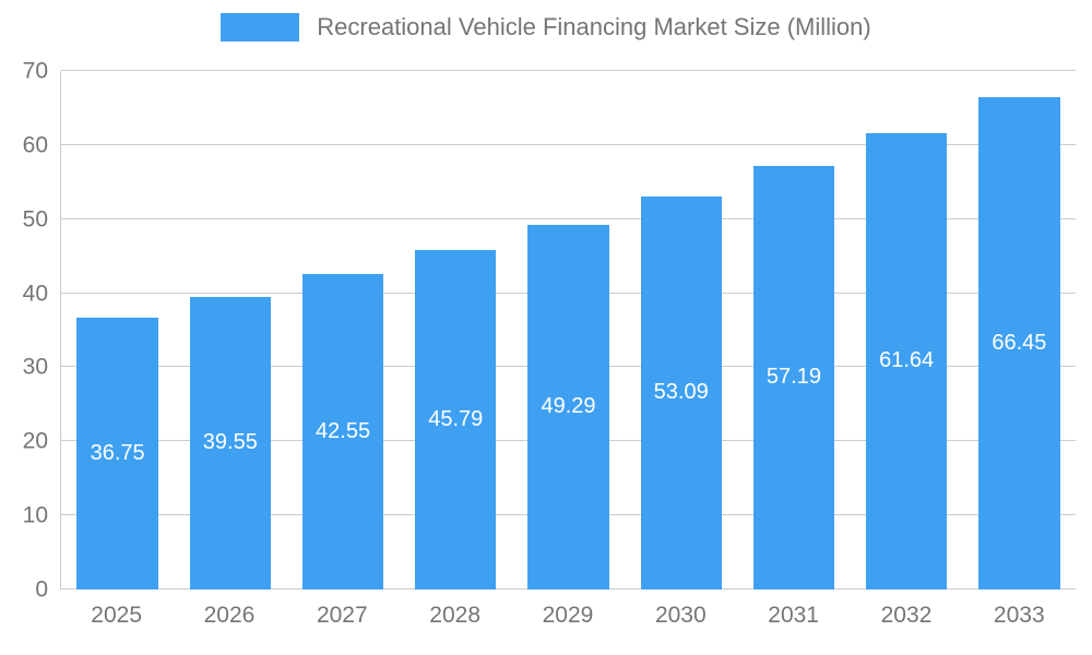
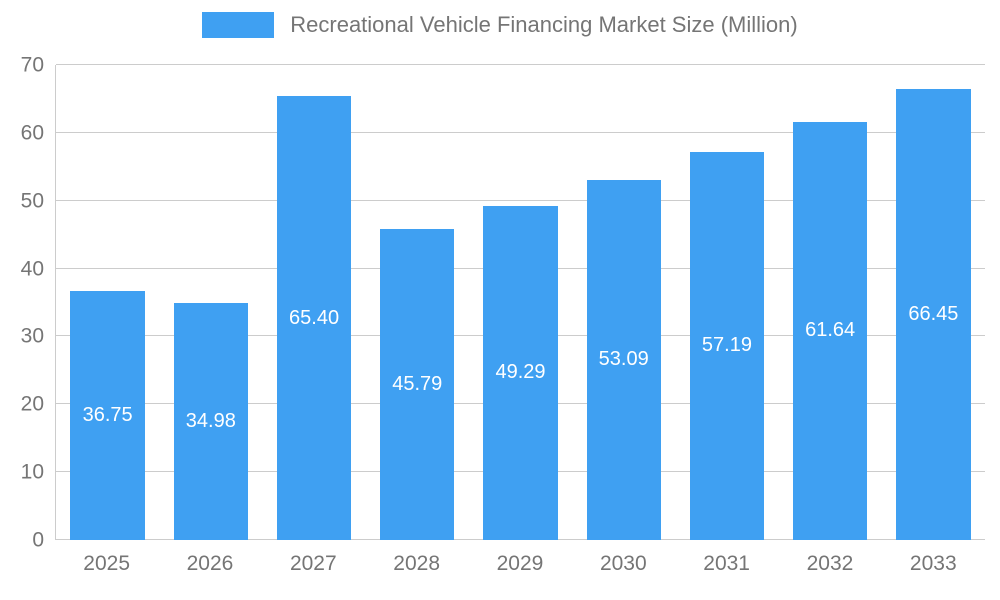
2026: 39.55 -> 34.98
2027: 42.55 -> 65.40
